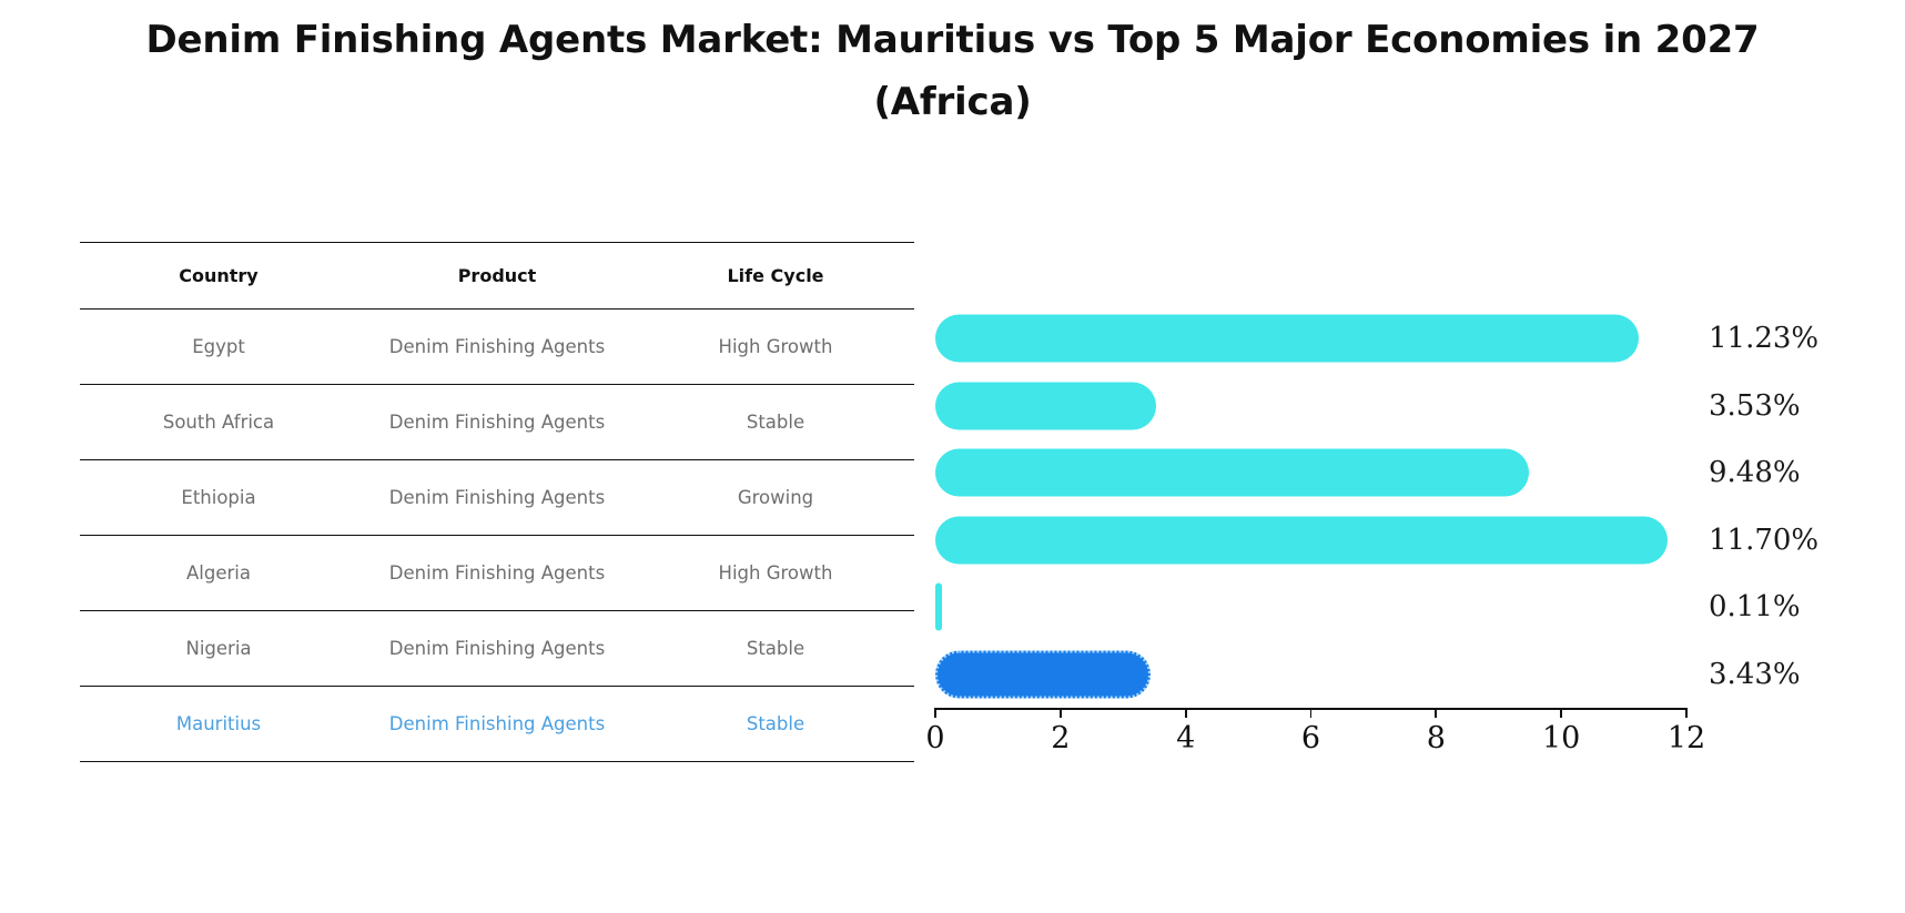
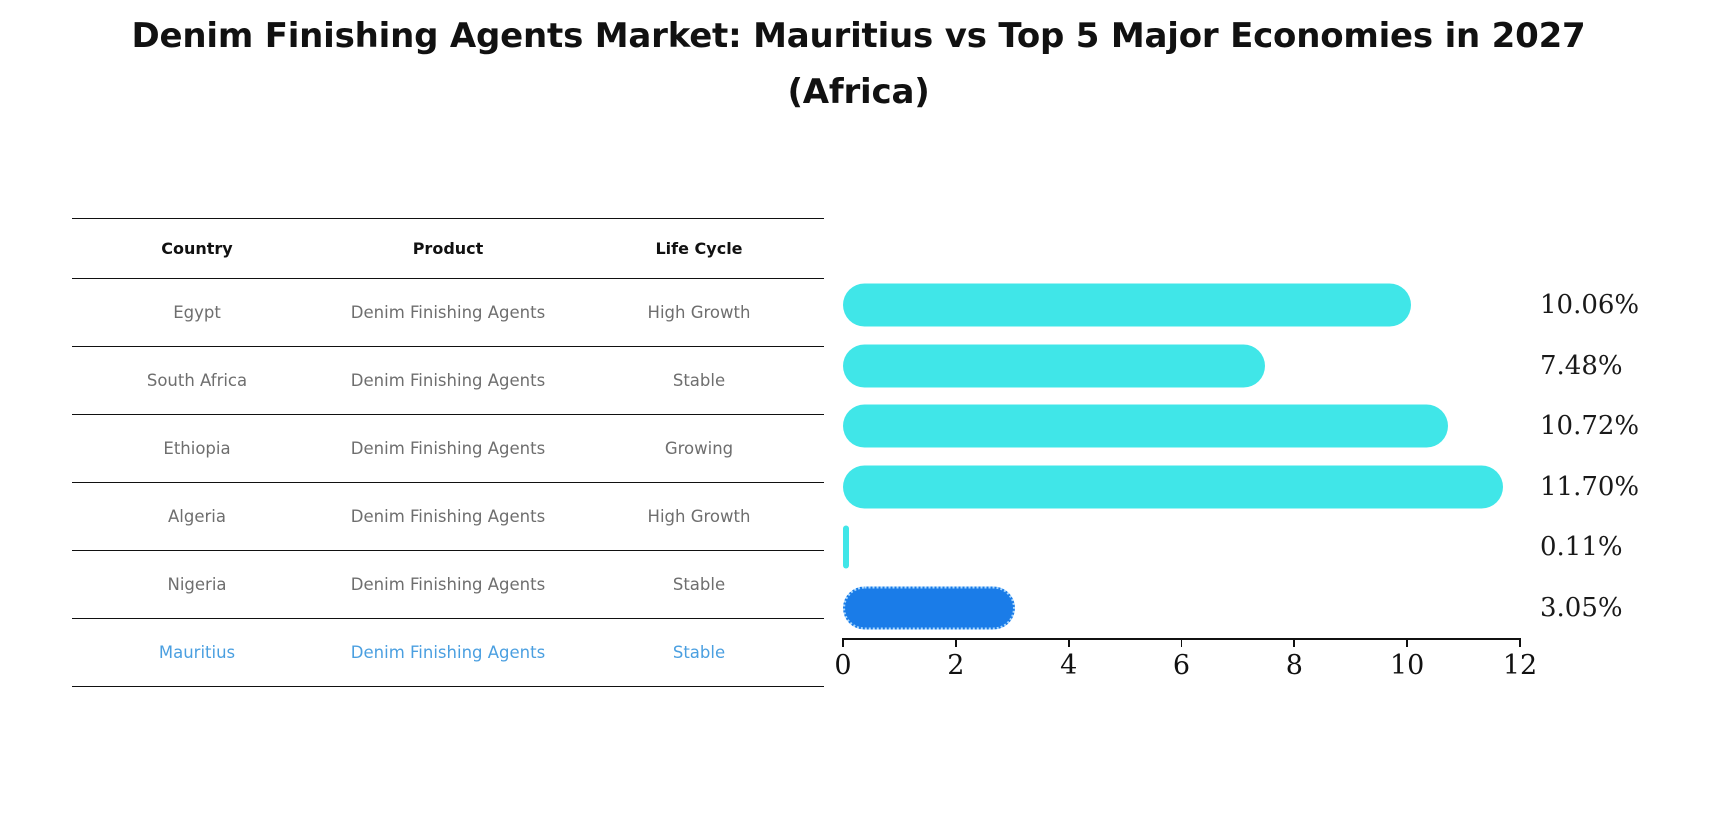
Egypt: 11.23% -> 10.06%
South Africa: 3.53% -> 7.48%
Ethiopia: 9.48% -> 10.72%
Mauritius: 3.43% -> 3.05%
